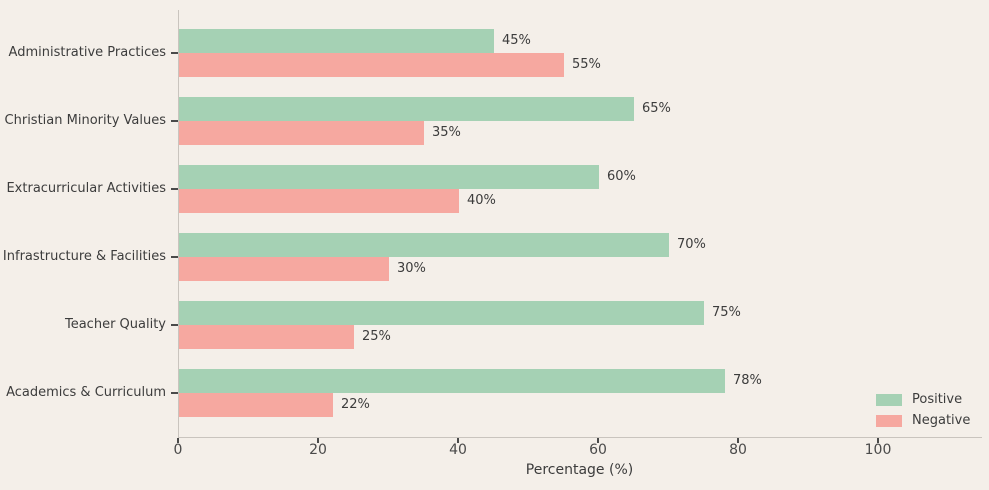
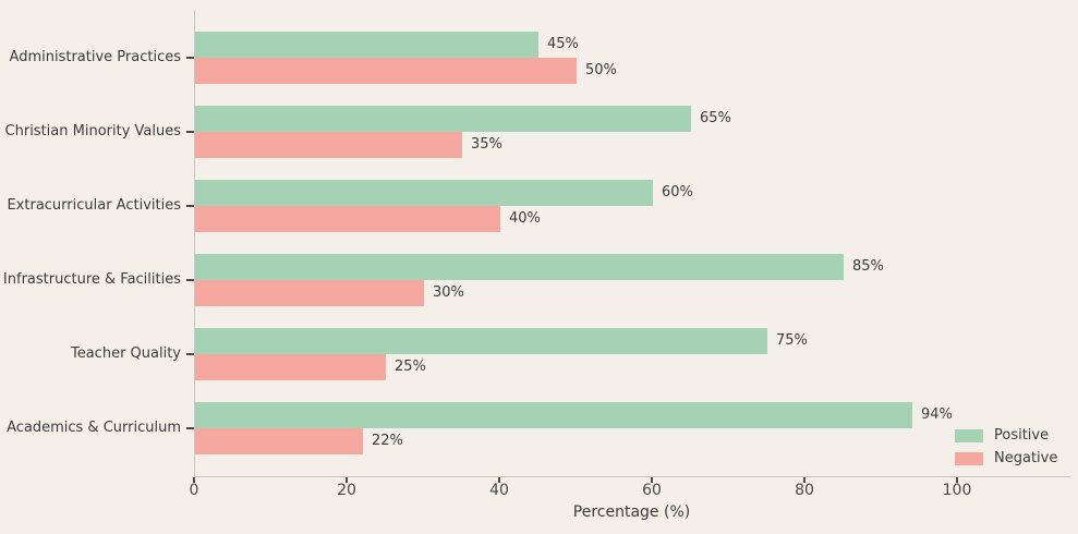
Negative/Administrative Practices: 55% -> 50%
Positive/Infrastructure & Facilities: 70% -> 85%
Positive/Academics & Curriculum: 78% -> 94%
